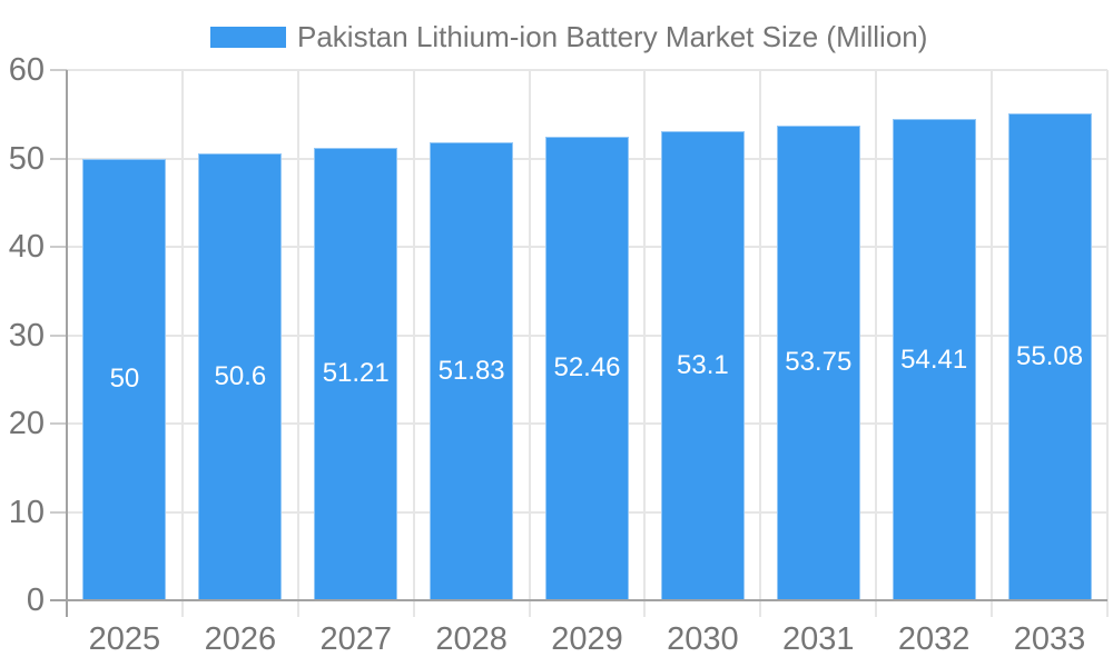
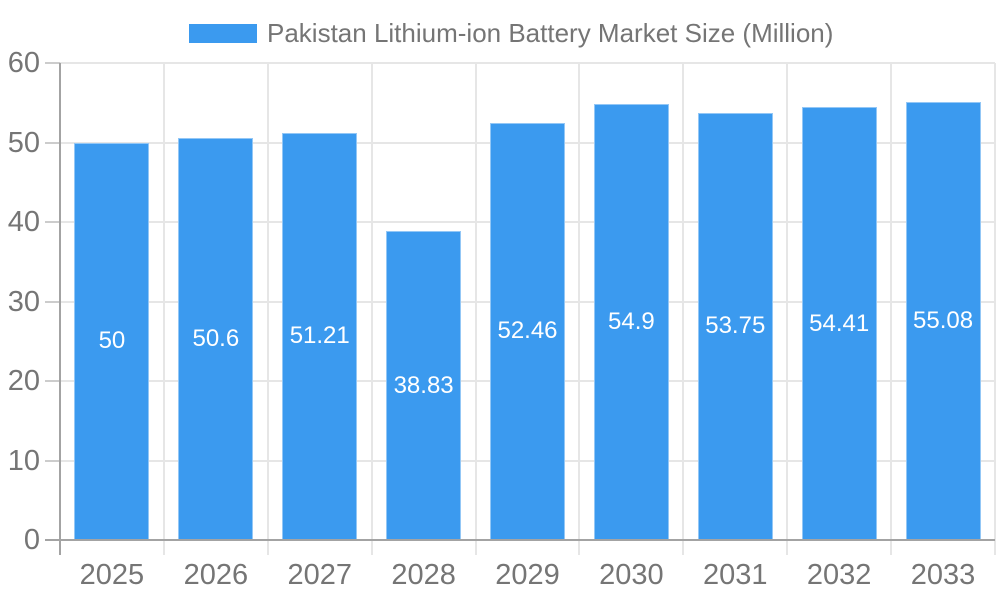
2028: 51.83 -> 38.83
2030: 53.1 -> 54.9
